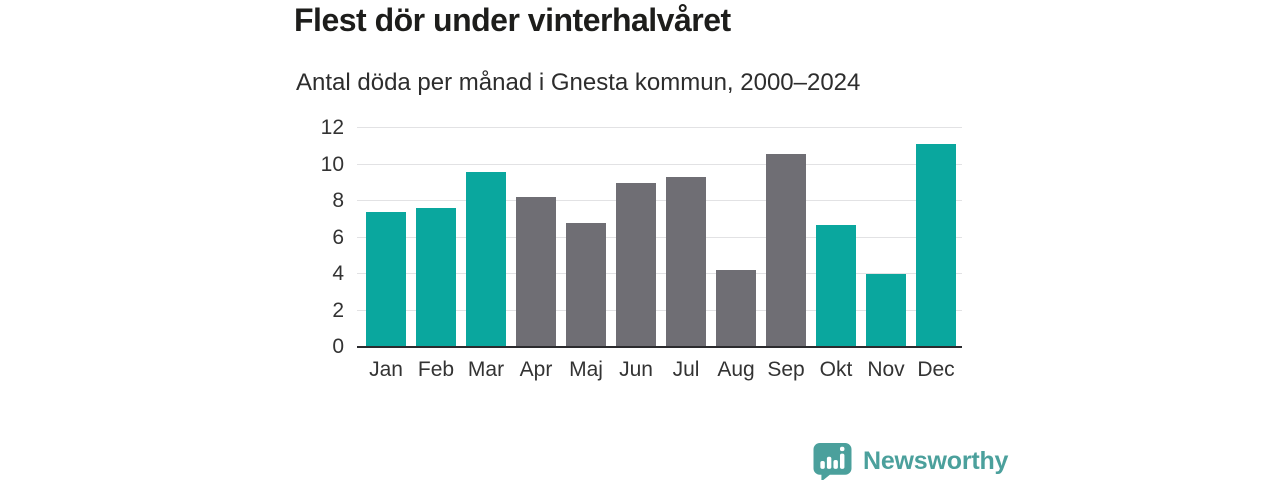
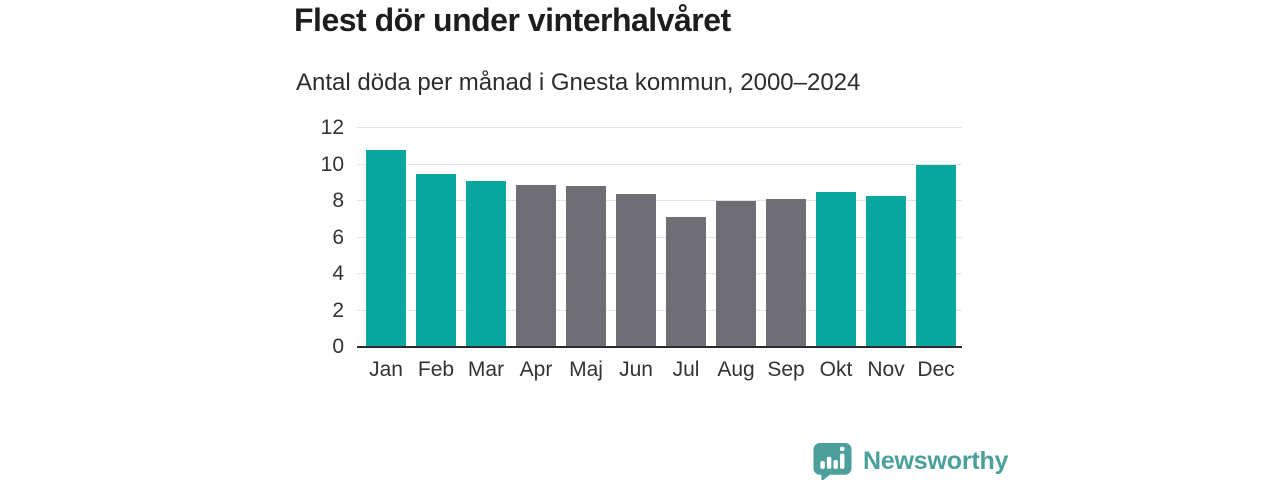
Jan: 7.4 -> 10.8
Feb: 7.6 -> 9.5
Mar: 9.6 -> 9.1
Apr: 8.2 -> 8.9
Maj: 6.8 -> 8.8
Jun: 9.0 -> 8.4
Jul: 9.3 -> 7.1
Aug: 4.2 -> 8.0
Sep: 10.6 -> 8.1
Okt: 6.7 -> 8.5
Nov: 4.0 -> 8.3
Dec: 11.1 -> 10.0
